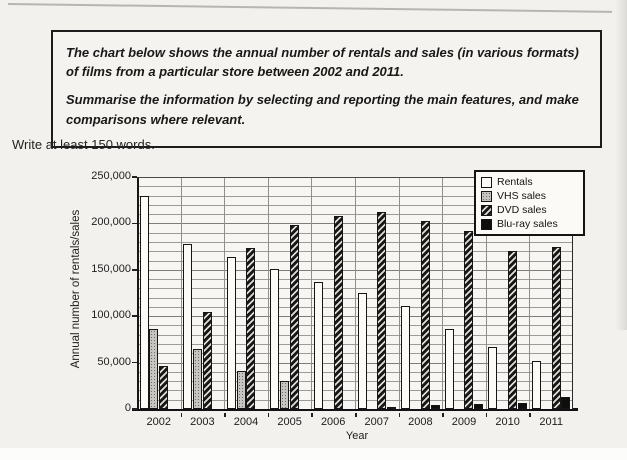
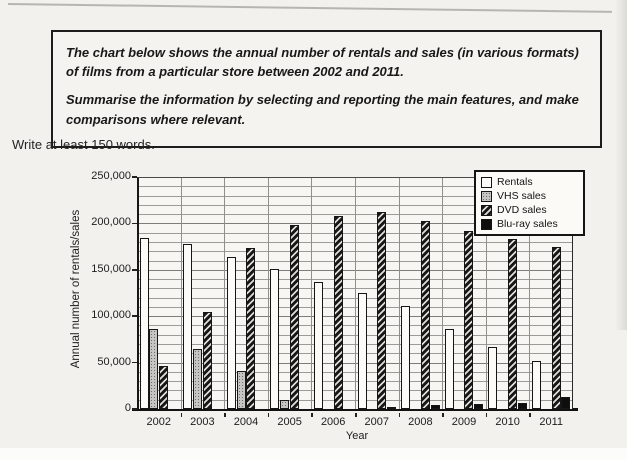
Rentals/2002: 230000 -> 180000
VHS sales/2005: 30000 -> 10000
DVD sales/2010: 170000 -> 180000
